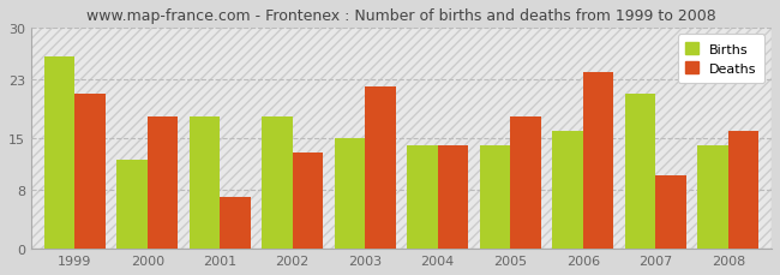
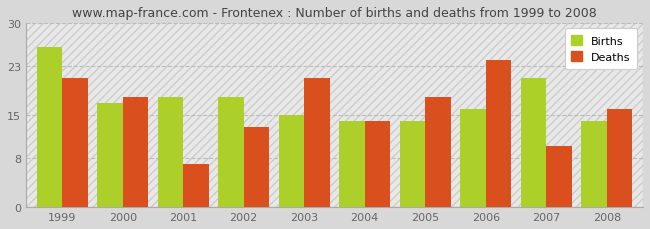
Births/2000: 12 -> 17
Deaths/2003: 22 -> 21
